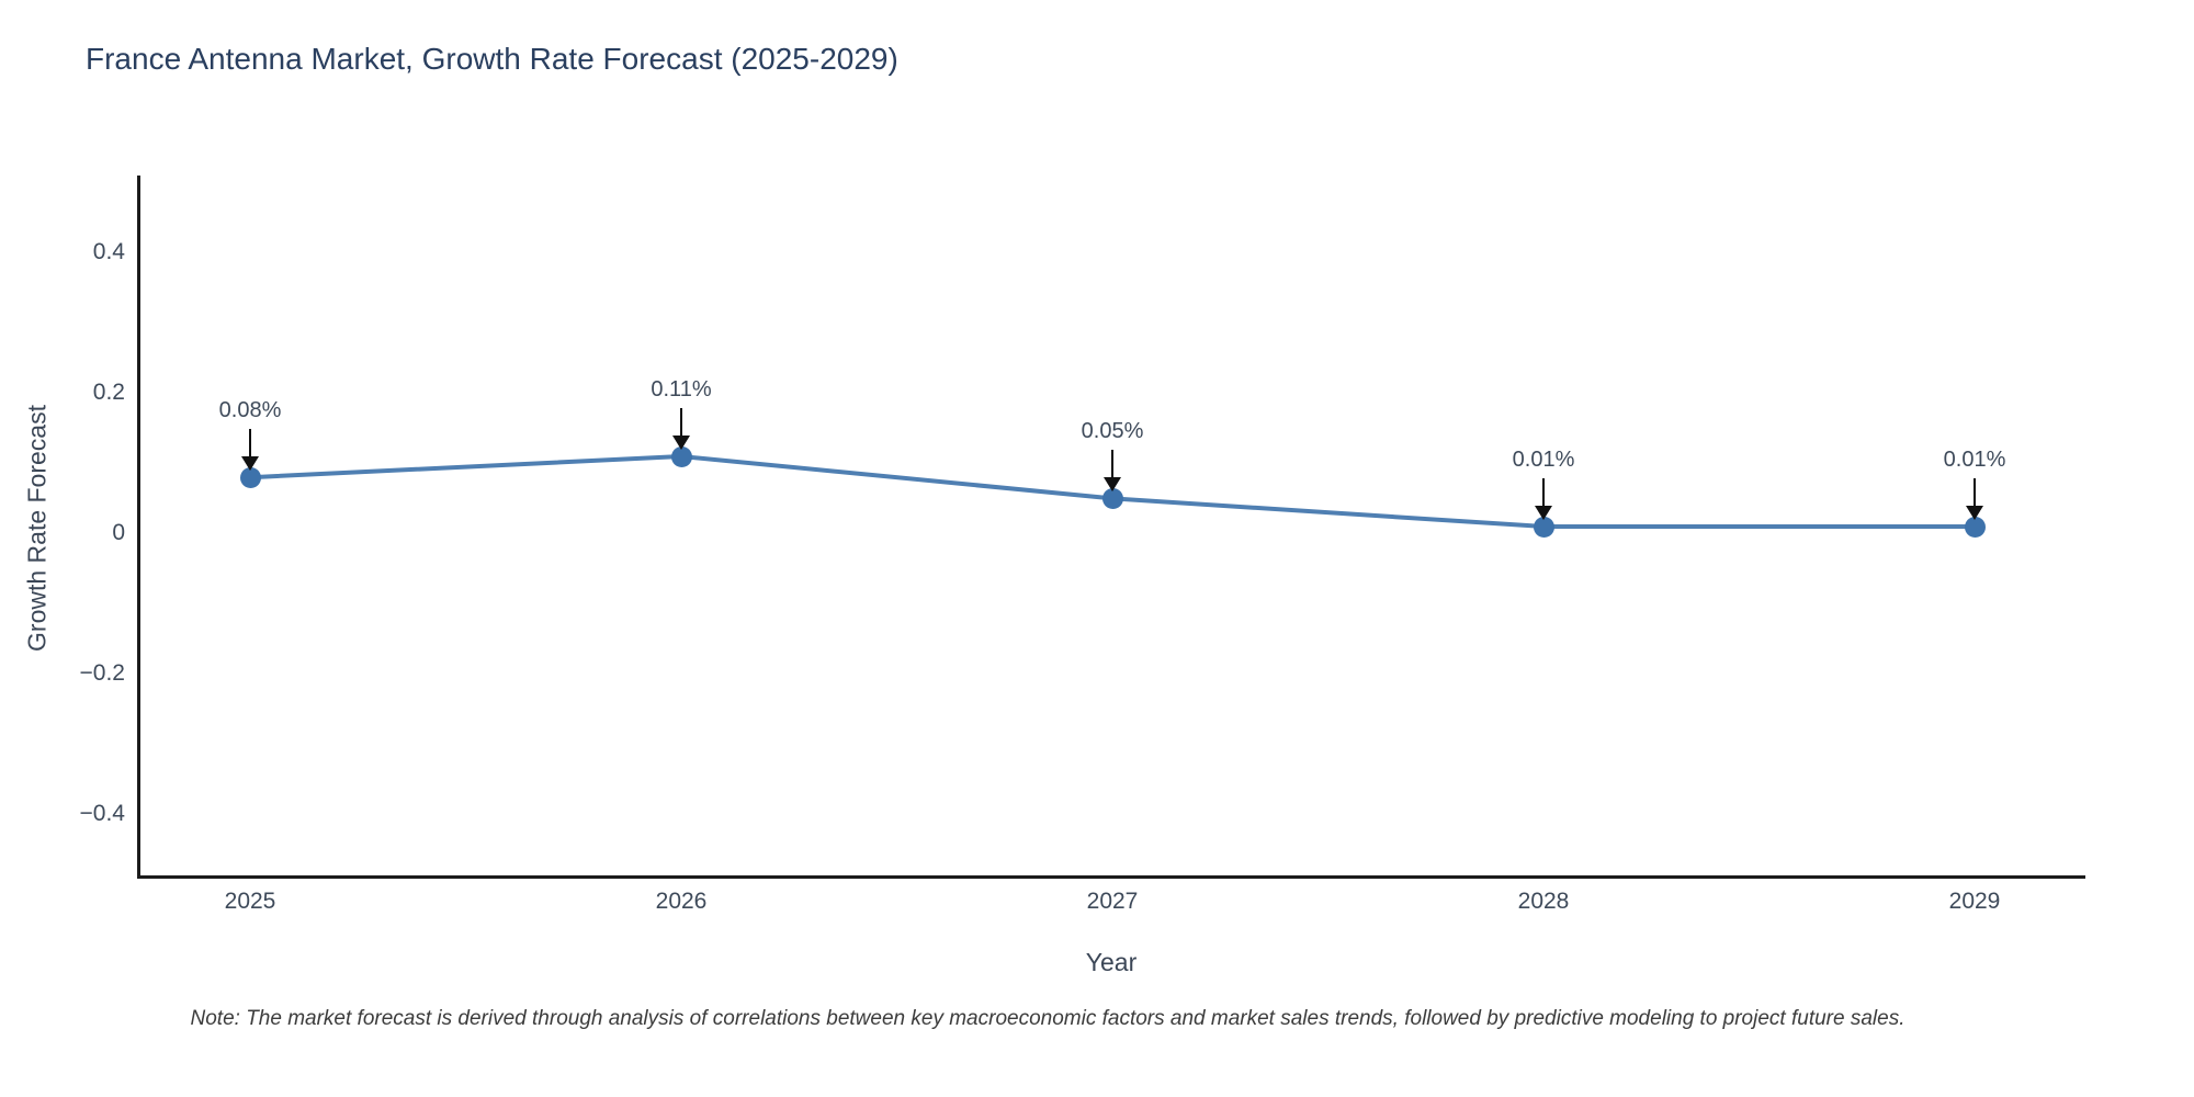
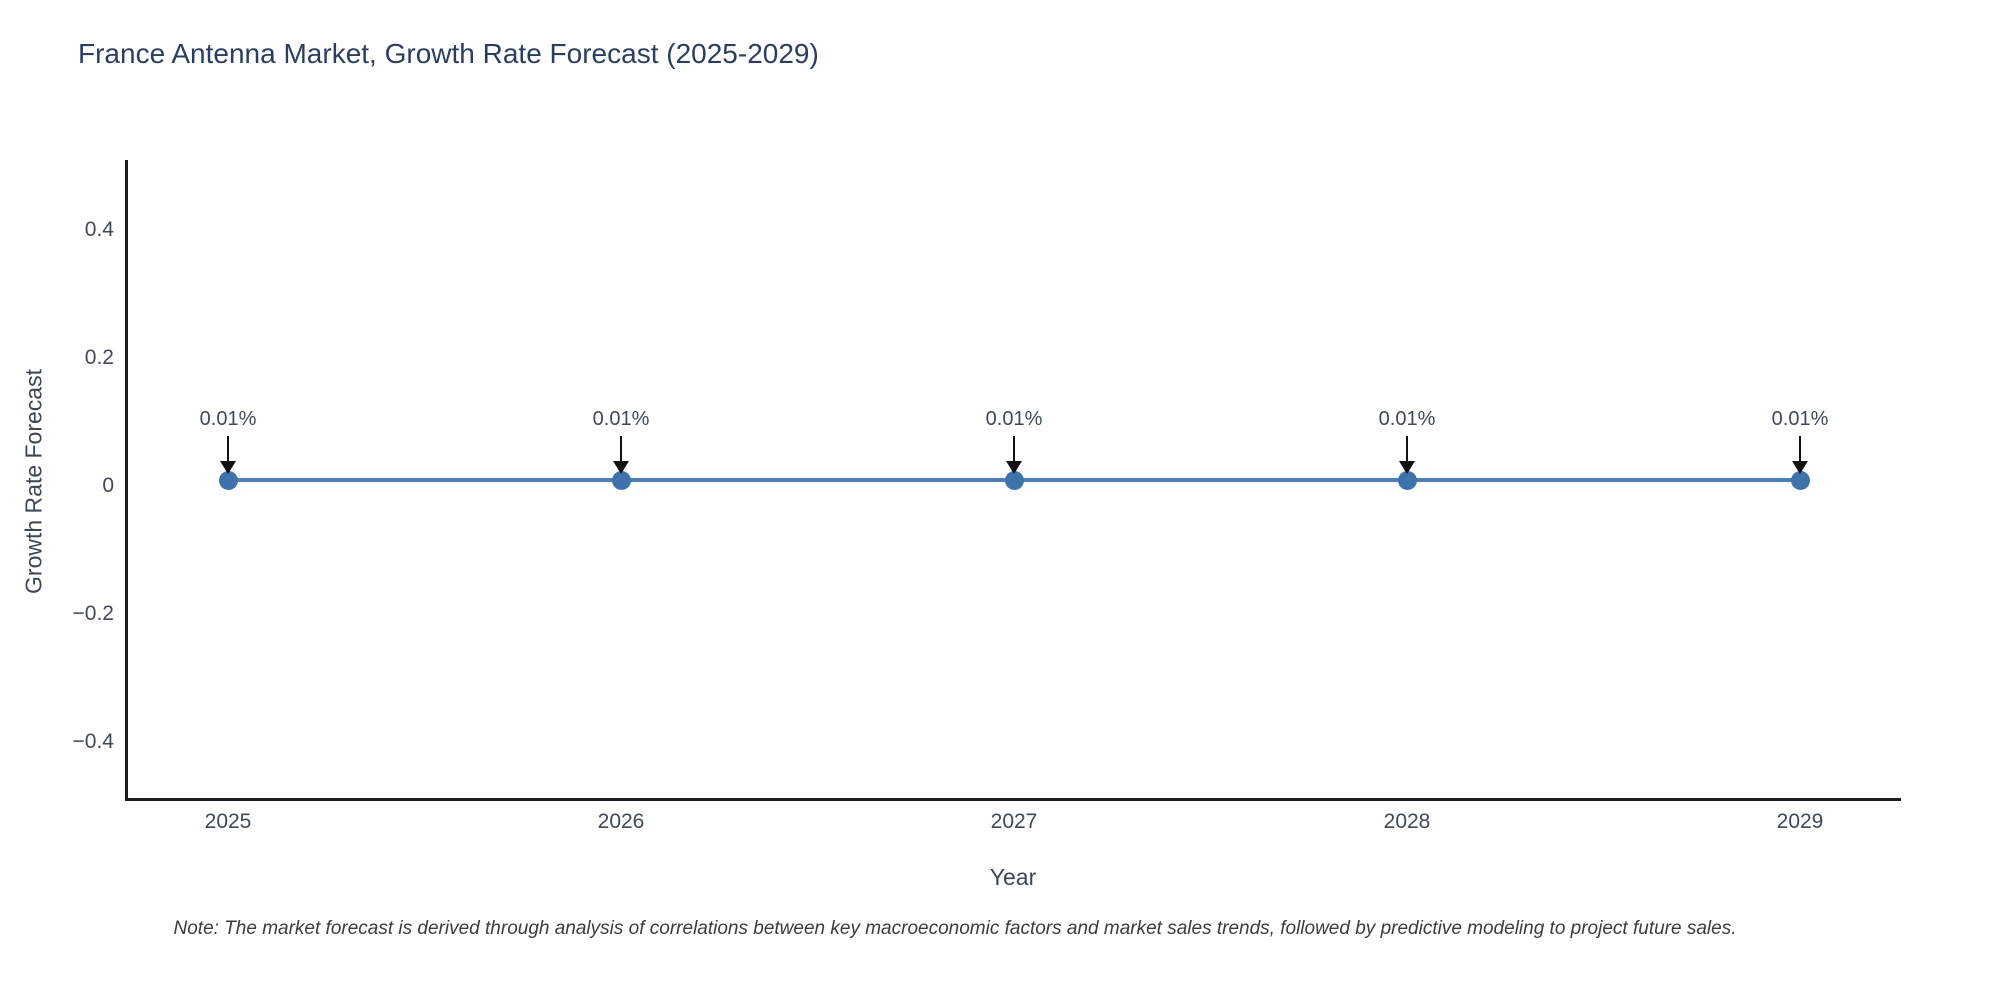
2025: 0.08% -> 0.01%
2026: 0.11% -> 0.01%
2027: 0.05% -> 0.01%
